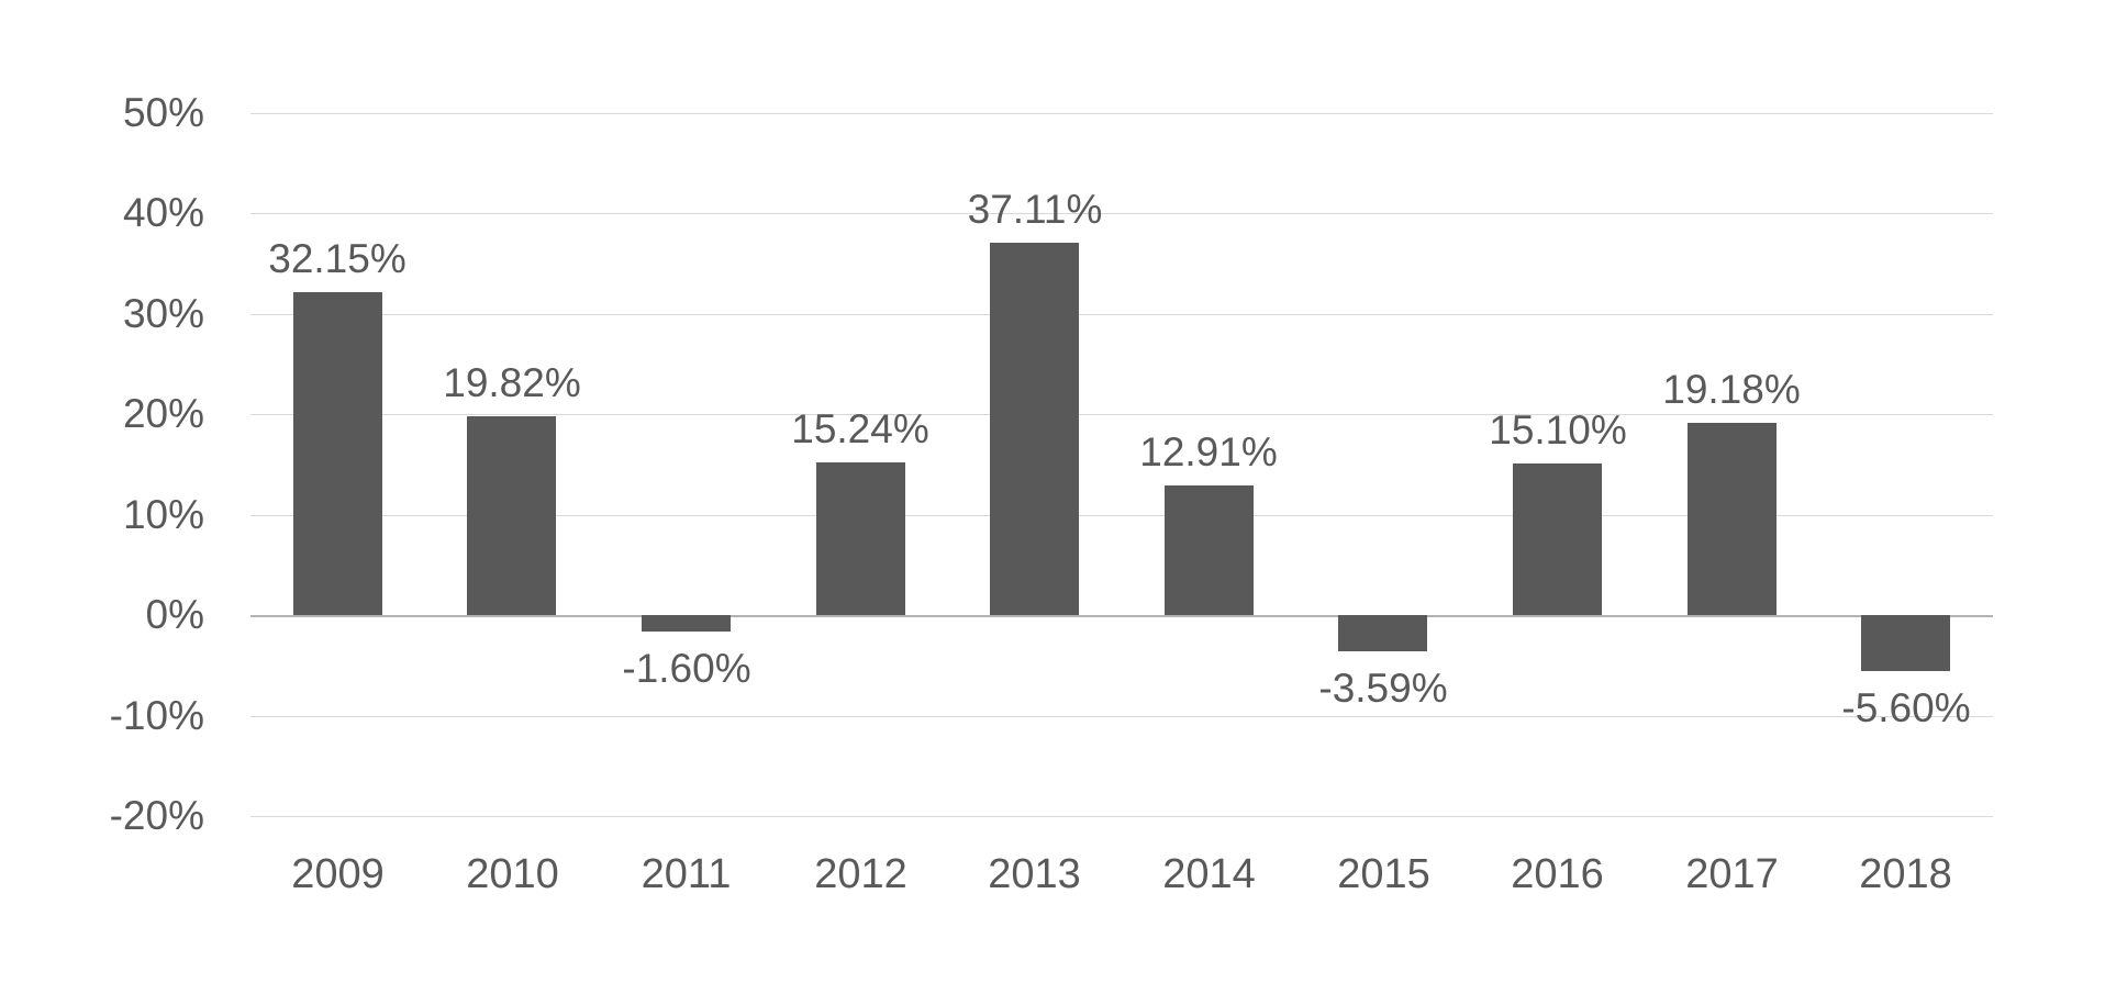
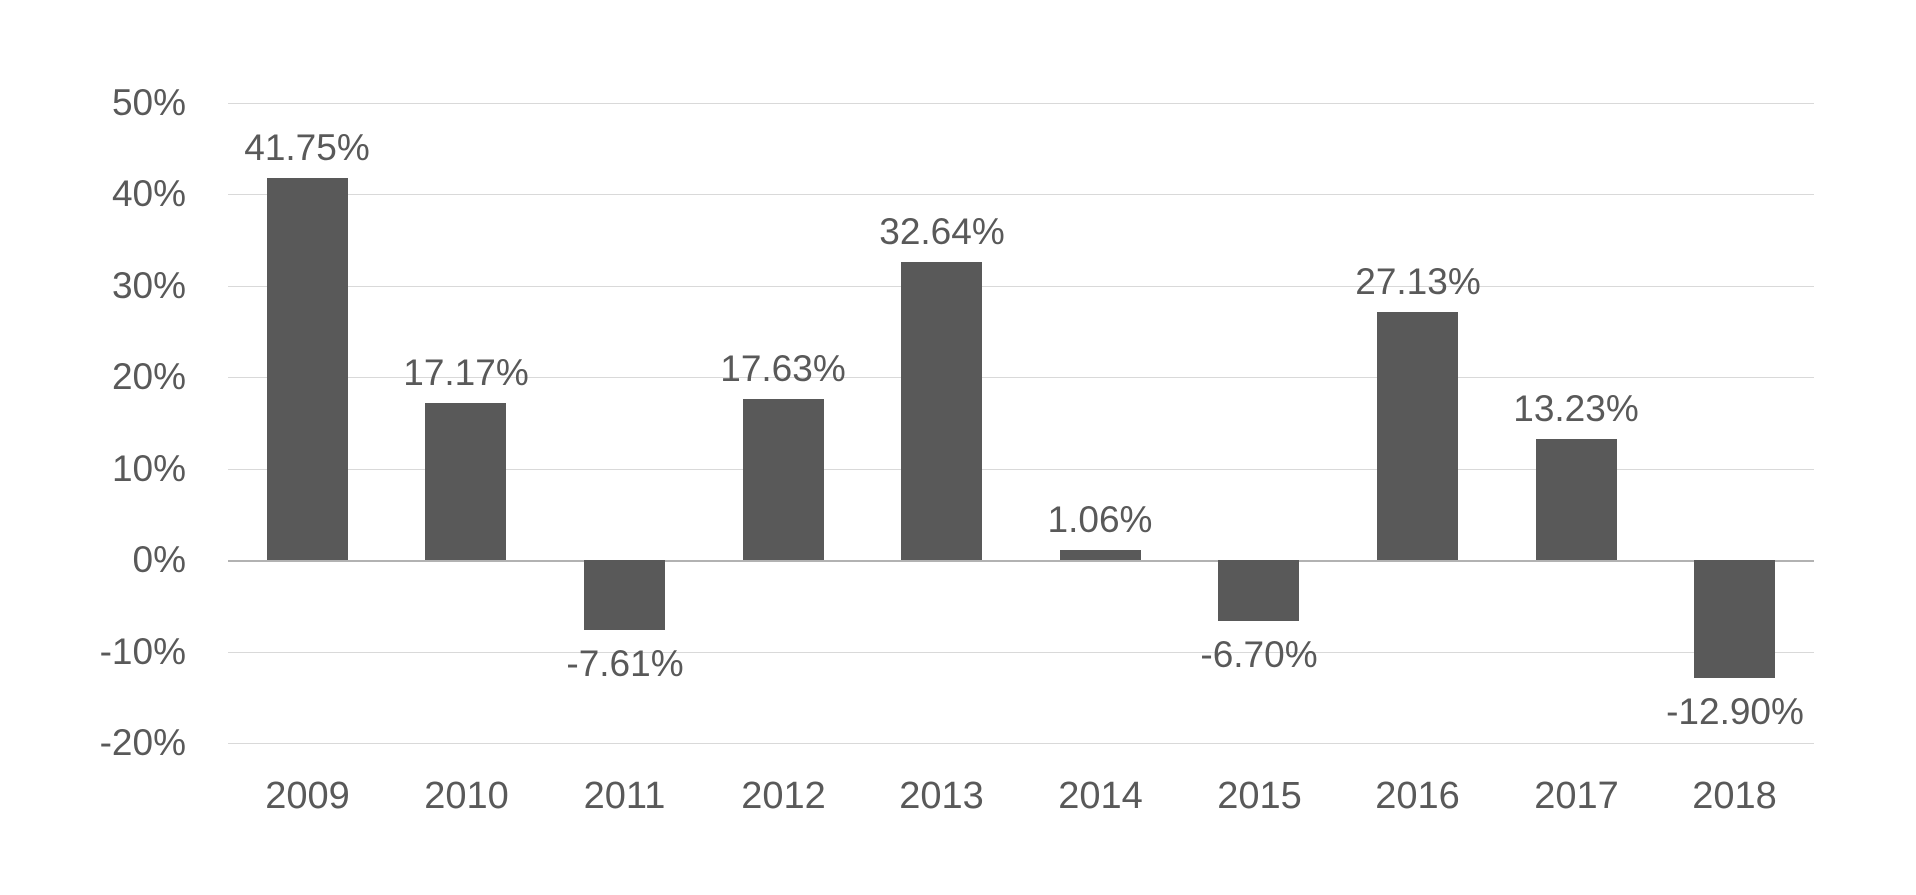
2009: 32.15% -> 41.75%
2010: 19.82% -> 17.17%
2011: -1.60% -> -7.61%
2012: 15.24% -> 17.63%
2013: 37.11% -> 32.64%
2014: 12.91% -> 1.06%
2015: -3.59% -> -6.70%
2016: 15.10% -> 27.13%
2017: 19.18% -> 13.23%
2018: -5.60% -> -12.90%
